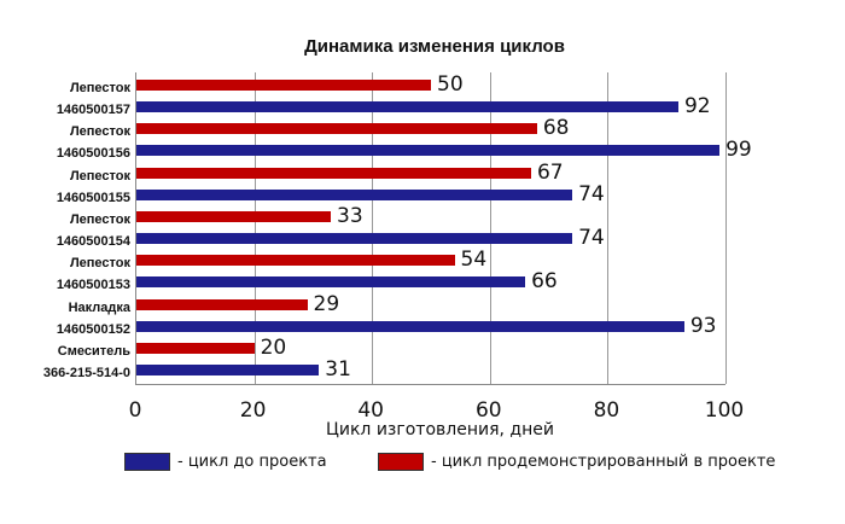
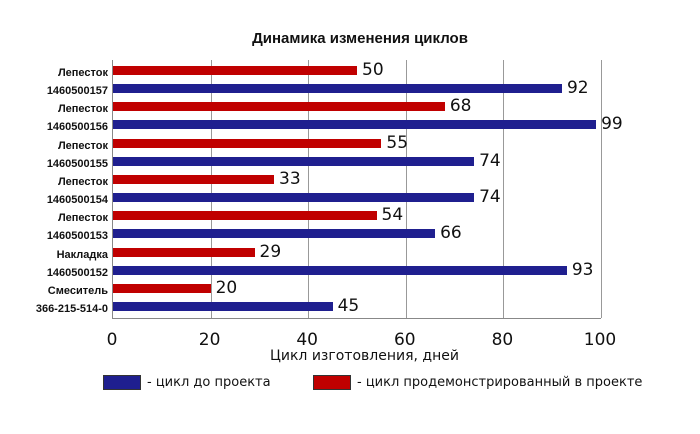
- цикл продемонстрированный в проекте/Лепесток 1460500155: 67 -> 55
- цикл до проекта/Смеситель 366-215-514-0: 31 -> 45
